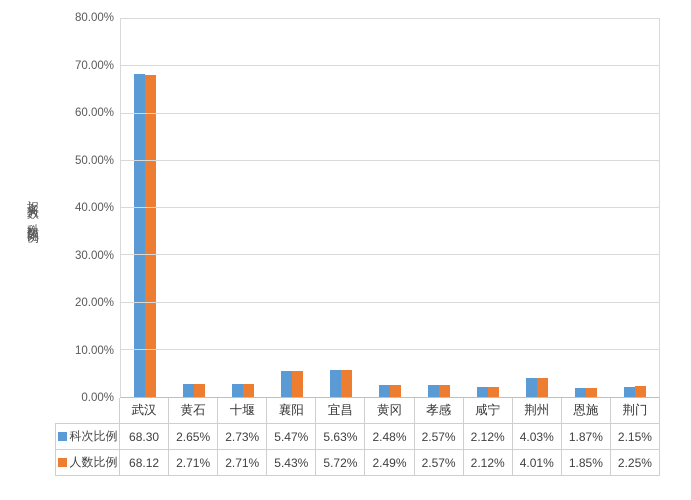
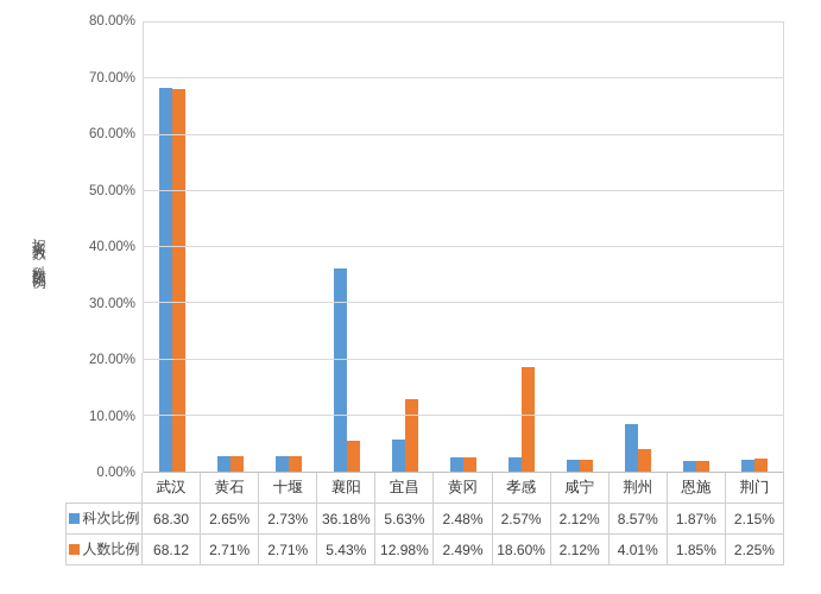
科次比例/襄阳: 5.47% -> 36.18%
人数比例/宜昌: 5.72% -> 12.98%
人数比例/孝感: 2.57% -> 18.60%
科次比例/荆州: 4.03% -> 8.57%
